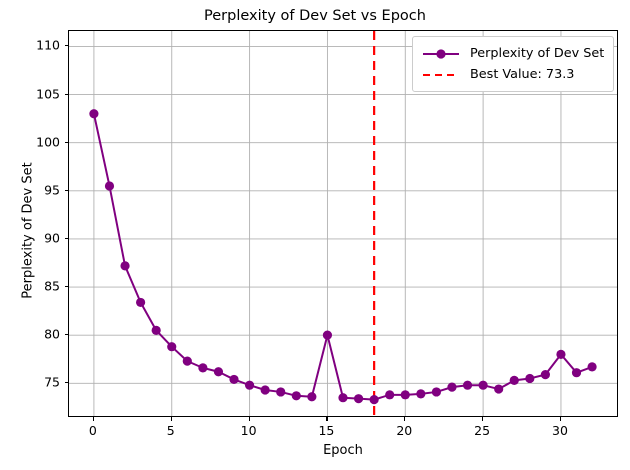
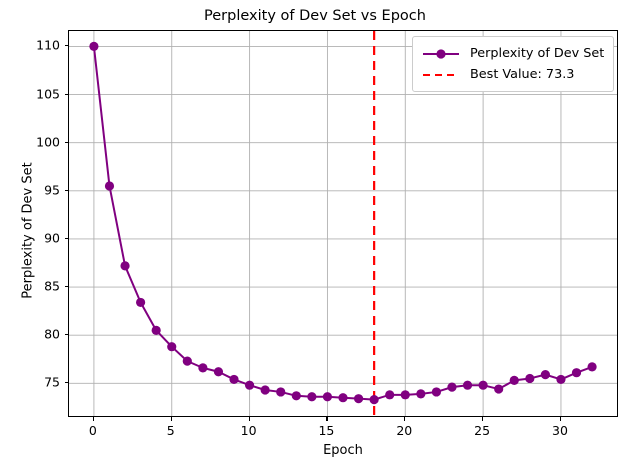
0: 103 -> 110
15: 80 -> 74
30: 78 -> 75
